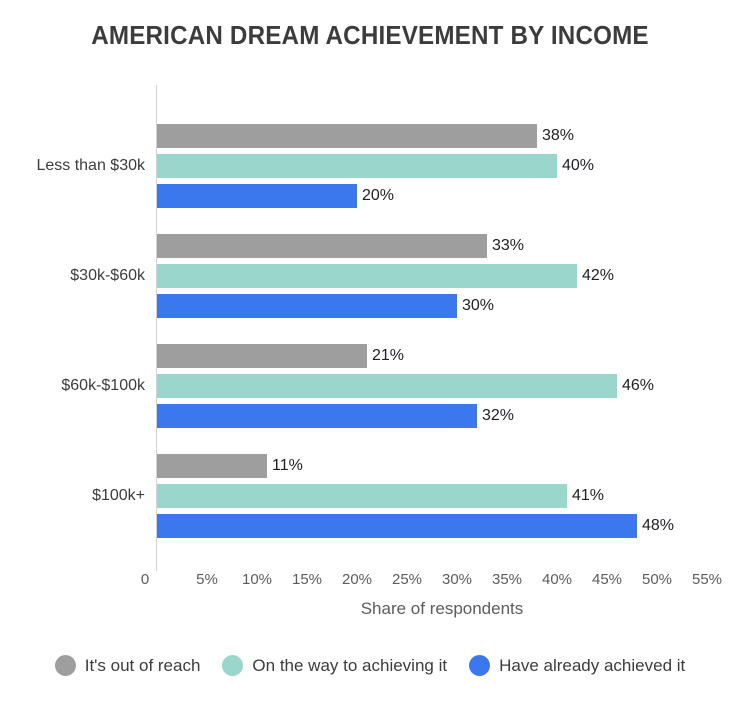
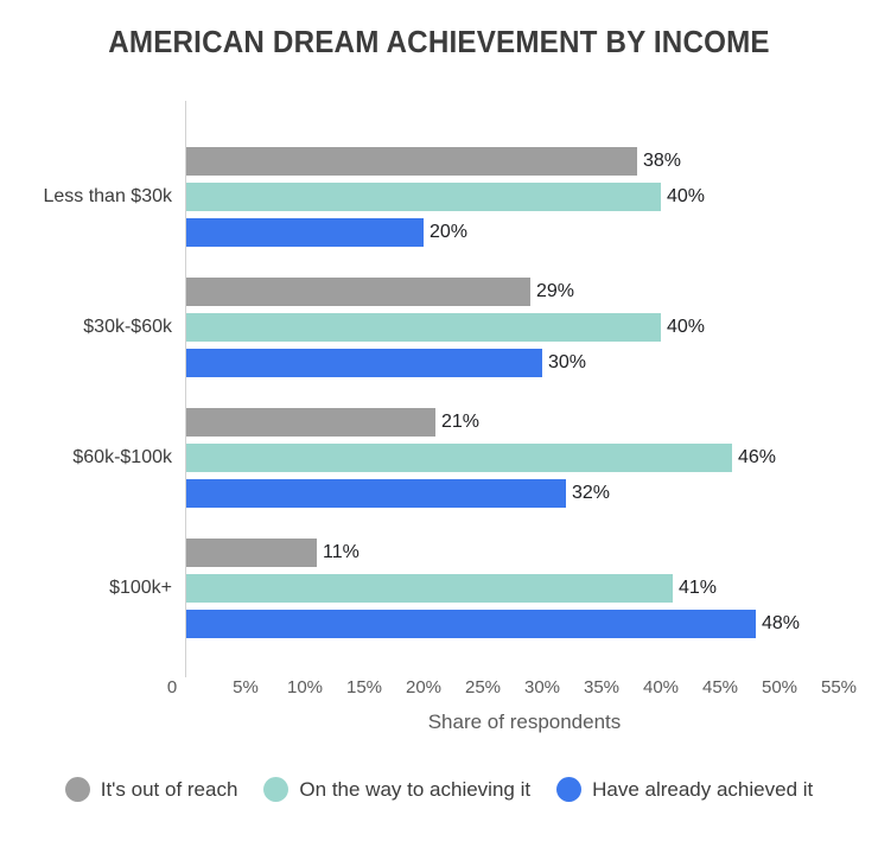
It's out of reach/$30k-$60k: 33% -> 29%
On the way to achieving it/$30k-$60k: 42% -> 40%
